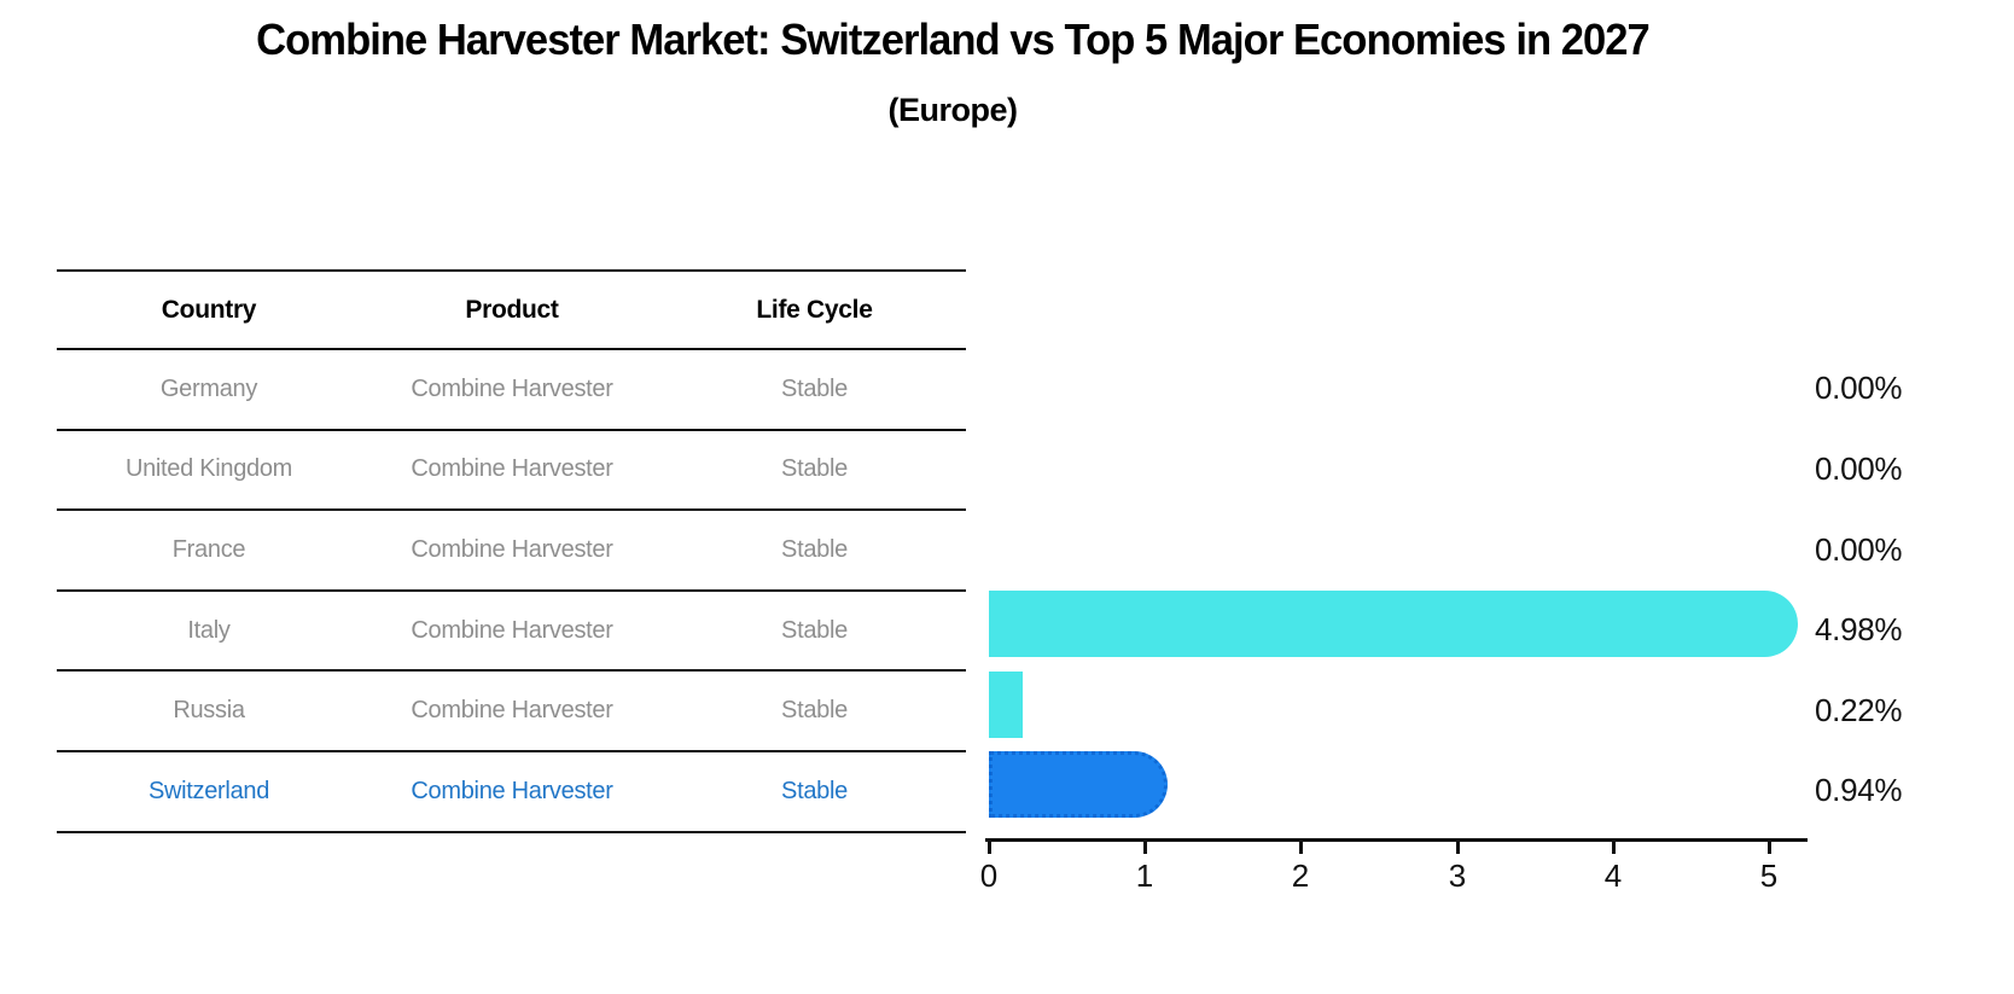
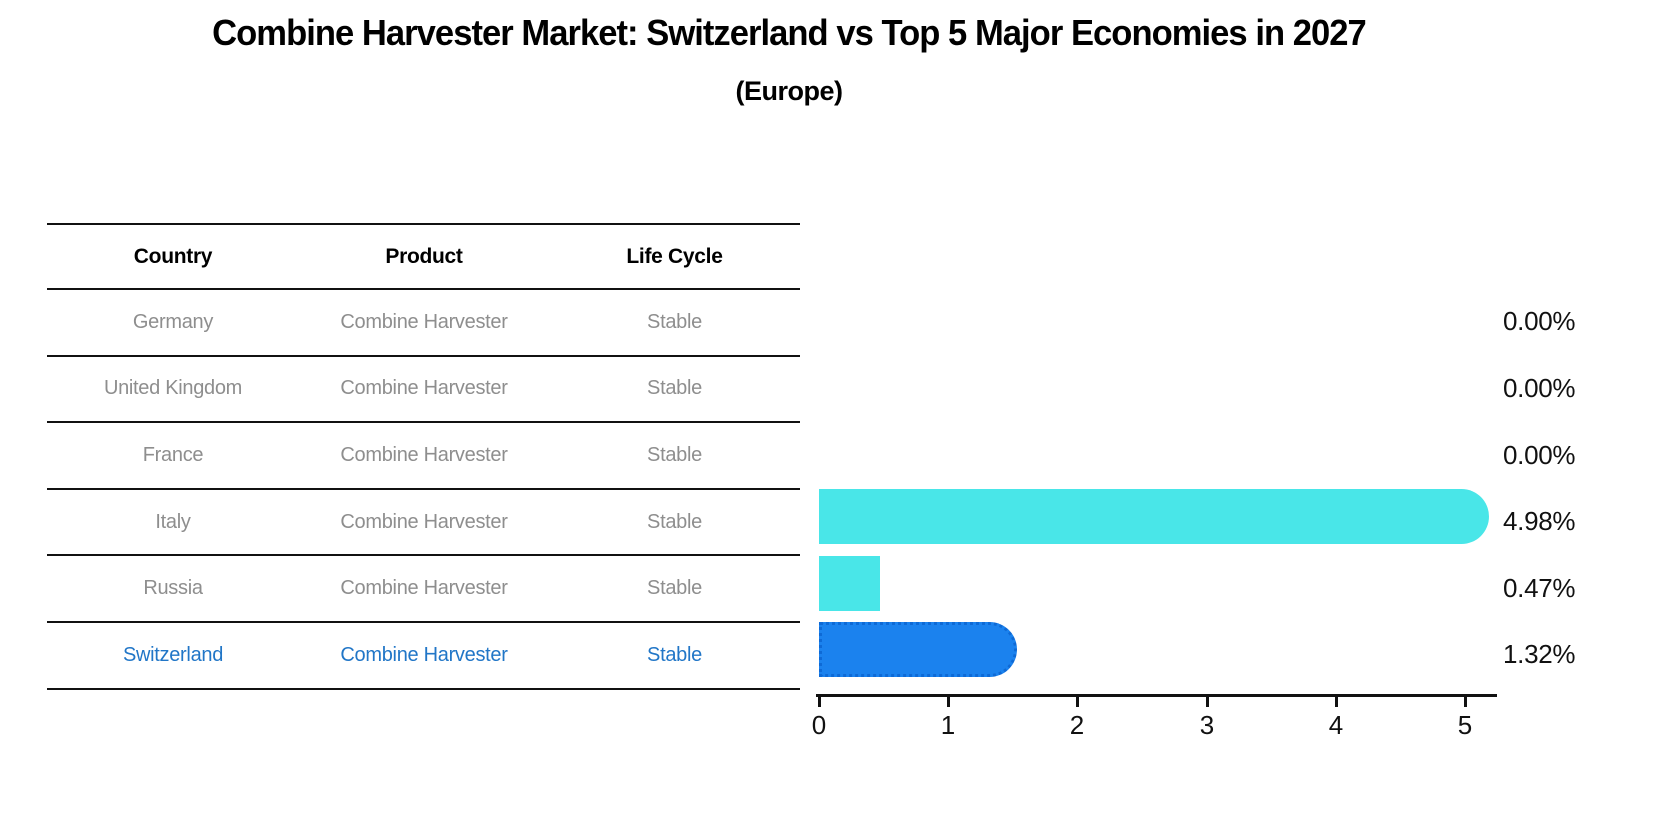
Russia: 0.22% -> 0.47%
Switzerland: 0.94% -> 1.32%
